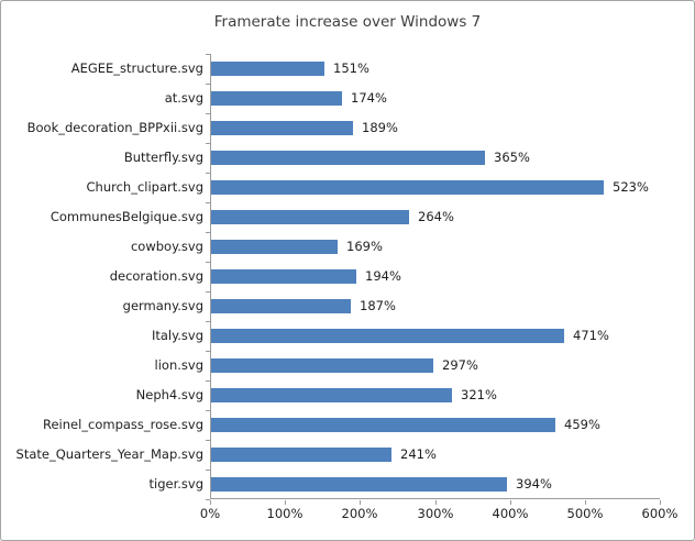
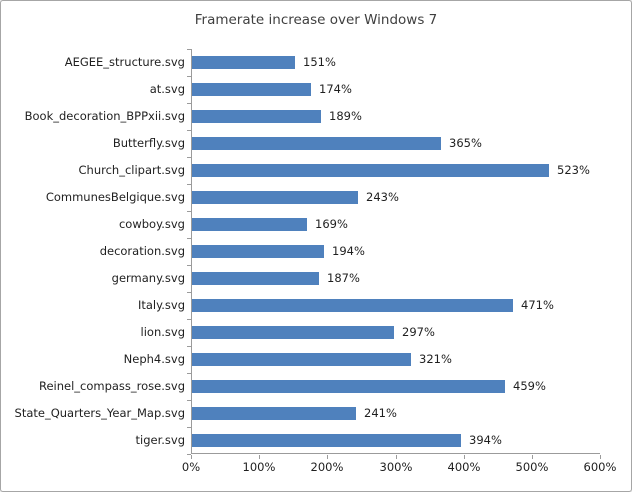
CommunesBelgique.svg: 264% -> 243%
